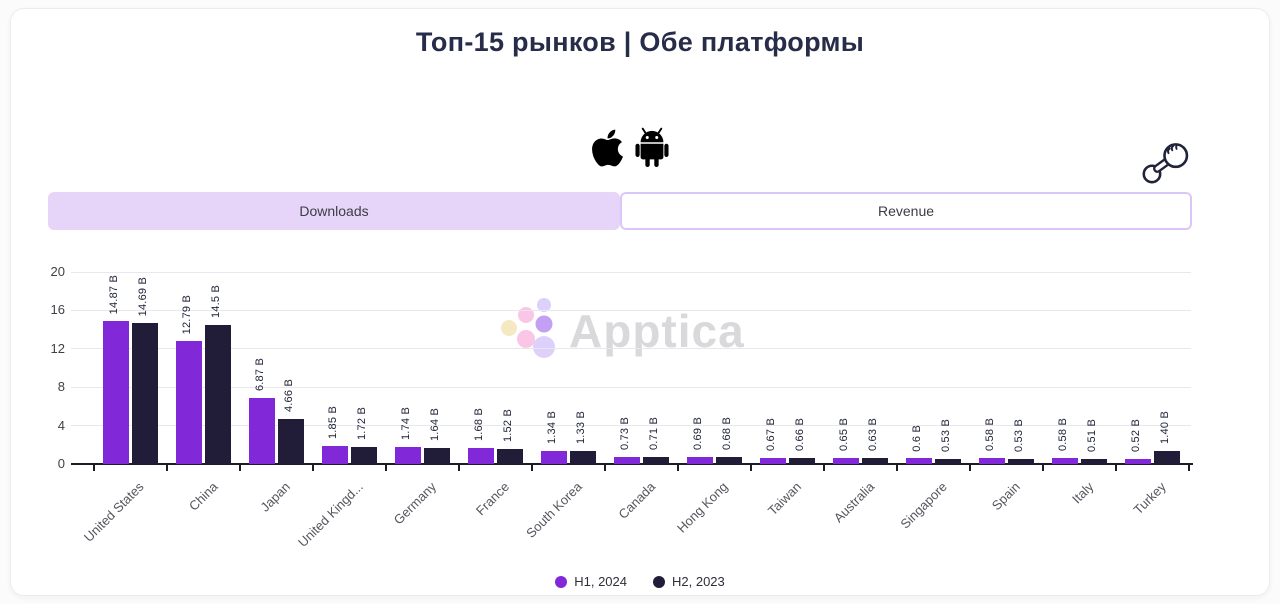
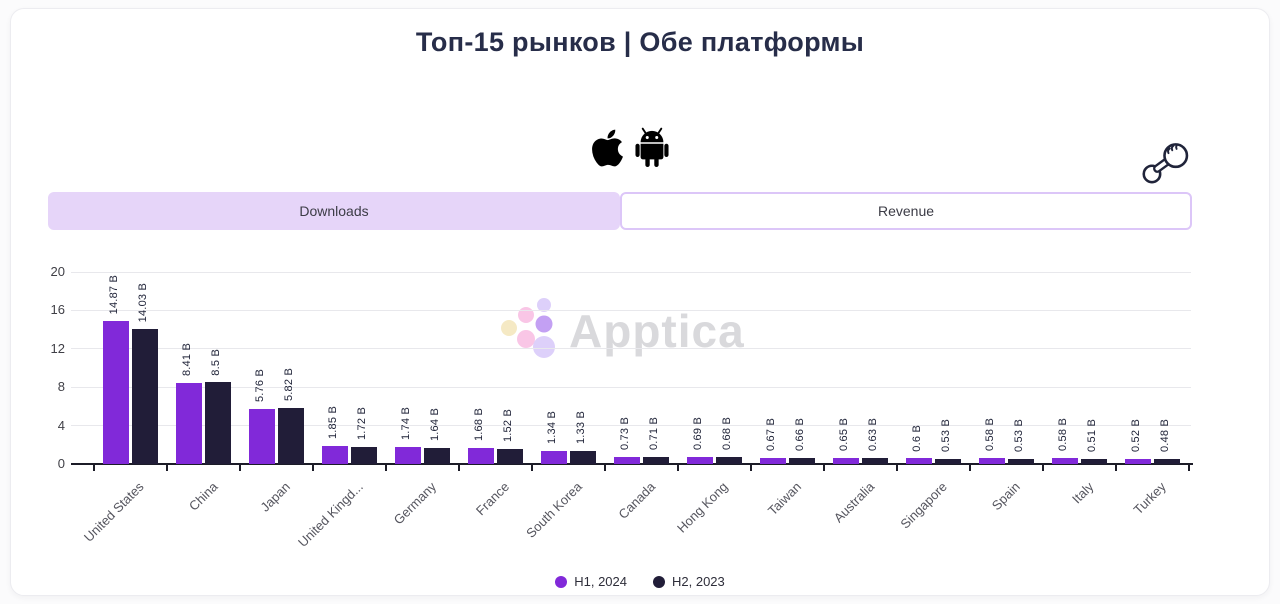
H2, 2023/United States: 14.69 -> 14.03
H1, 2024/China: 12.79 -> 8.41
H2, 2023/China: 14.5 -> 8.5
H1, 2024/Japan: 6.87 -> 5.76
H2, 2023/Japan: 4.66 -> 5.82
H2, 2023/Turkey: 1.40 -> 0.48
